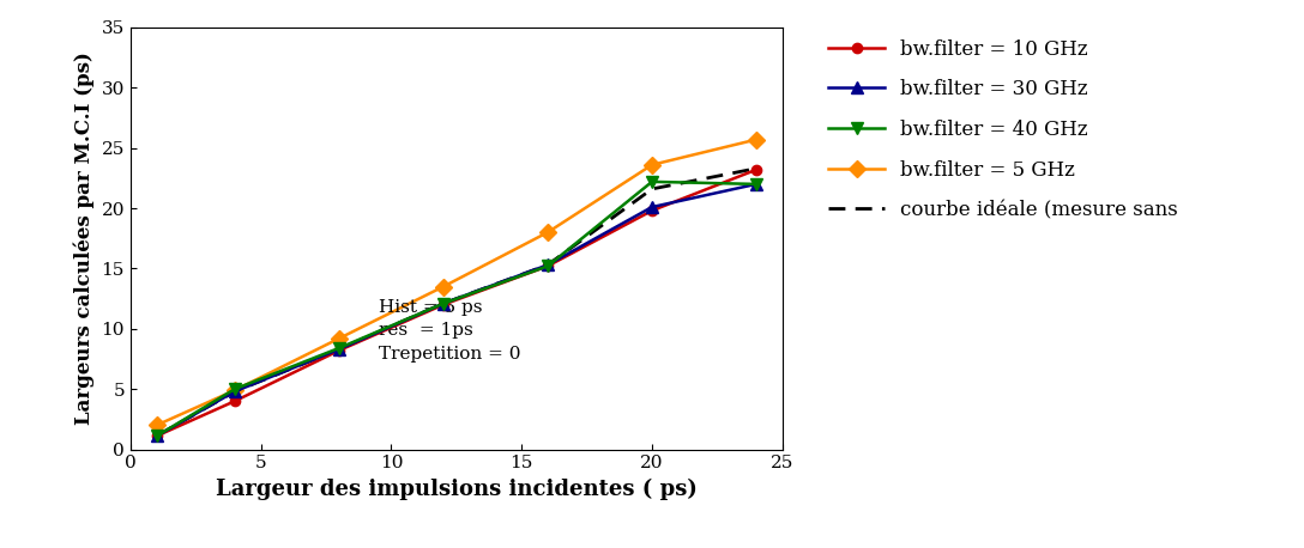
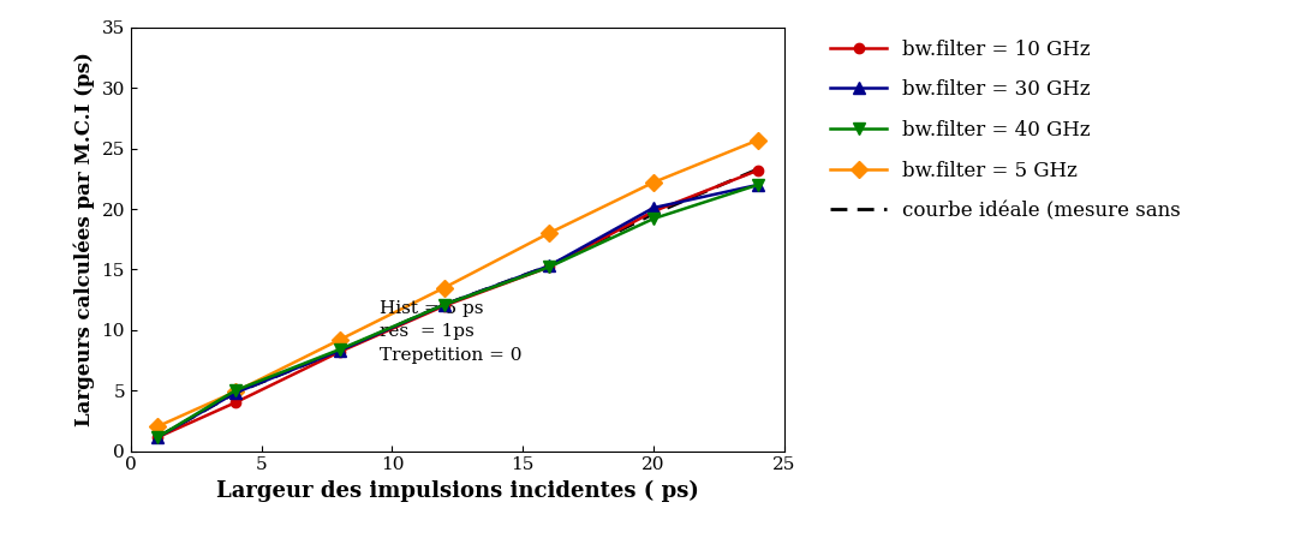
bw.filter = 40 GHz/20: 22.2 -> 19.2
bw.filter = 5 GHz/20: 23.6 -> 22.2
courbe idéale (mesure sans/20: 21.6 -> 19.6
